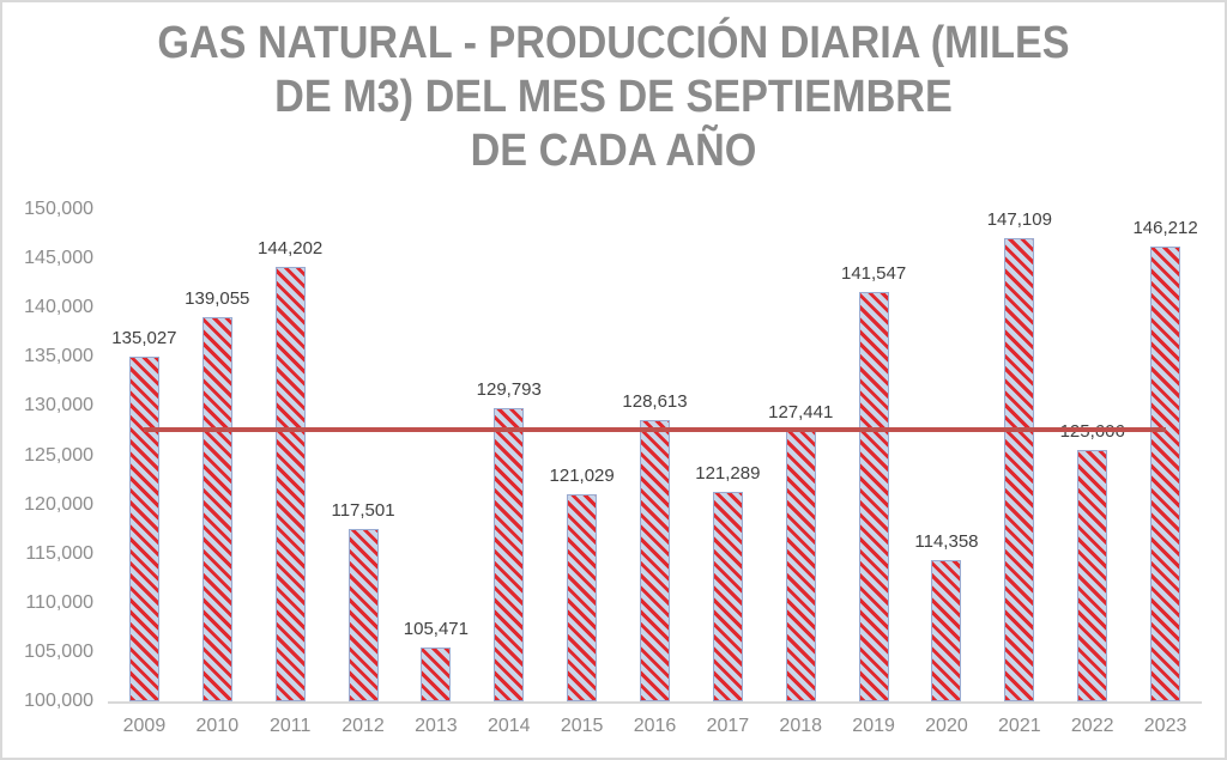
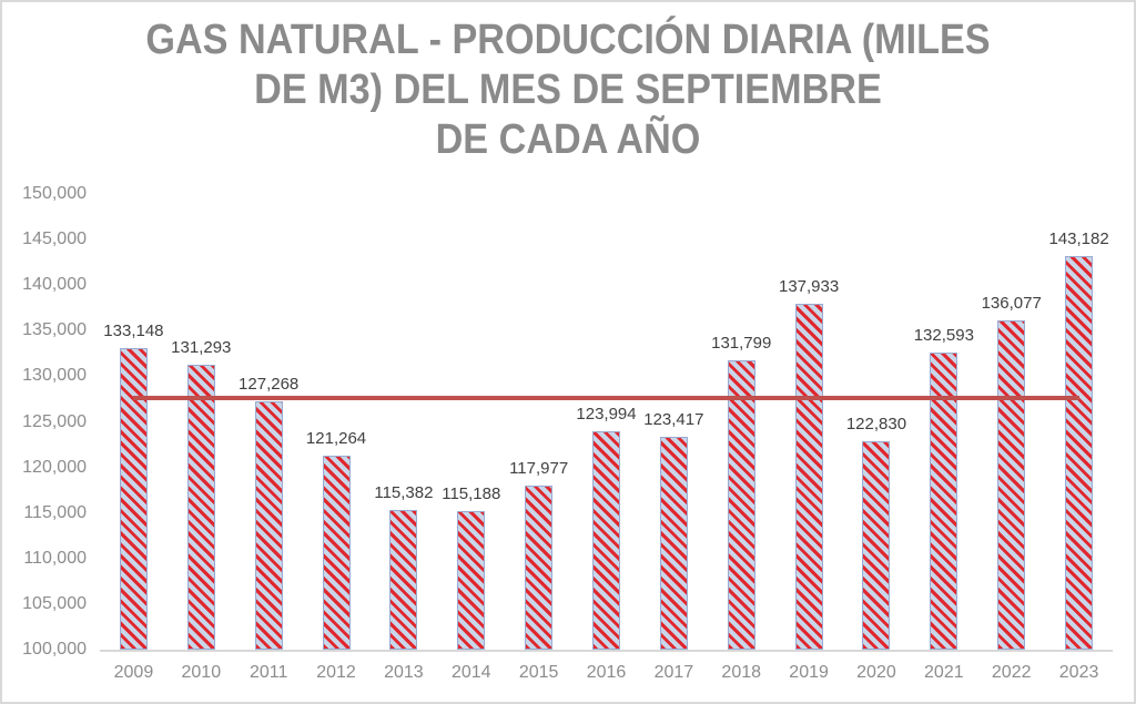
2009: 135,027 -> 133,148
2010: 139,055 -> 131,293
2011: 144,202 -> 127,268
2012: 117,501 -> 121,264
2013: 105,471 -> 115,382
2014: 129,793 -> 115,188
2015: 121,029 -> 117,977
2016: 128,613 -> 123,994
2017: 121,289 -> 123,417
2018: 127,441 -> 131,799
2019: 141,547 -> 137,933
2020: 114,358 -> 122,830
2021: 147,109 -> 132,593
2022: 125,606 -> 136,077
2023: 146,212 -> 143,182
